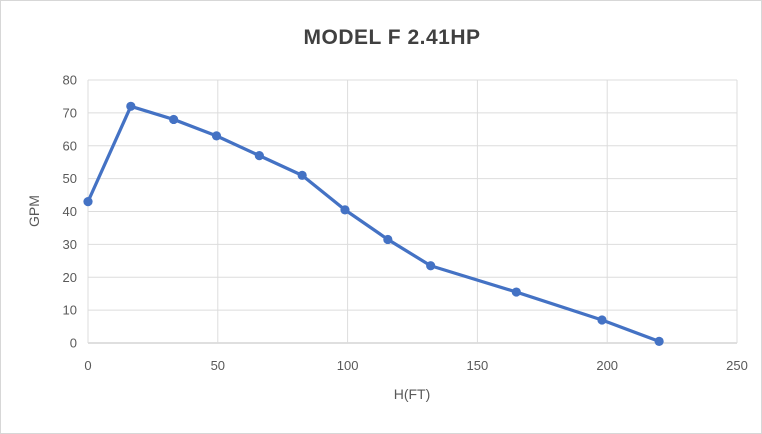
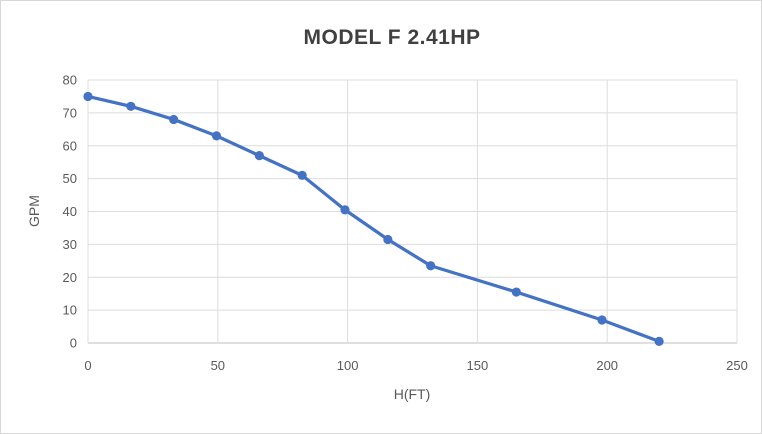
0: 43 -> 75
